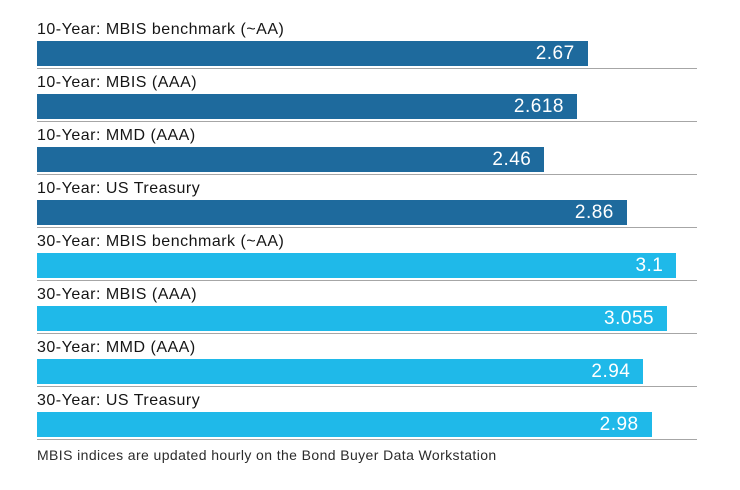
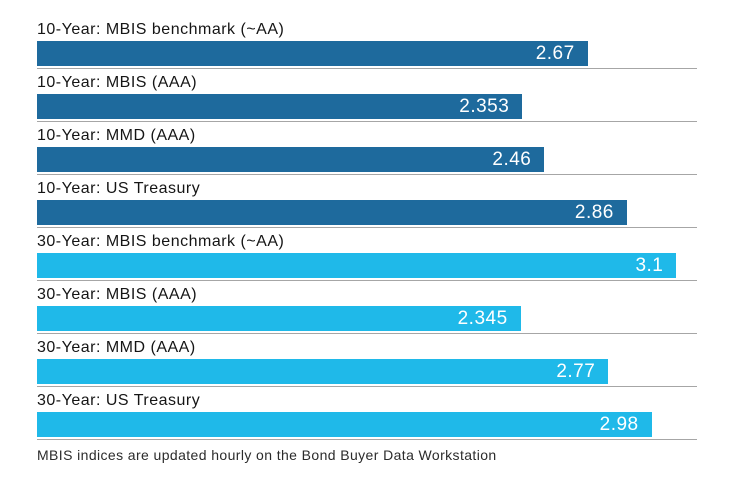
10-Year: MBIS (AAA): 2.618 -> 2.353
30-Year: MBIS (AAA): 3.055 -> 2.345
30-Year: MMD (AAA): 2.94 -> 2.77
